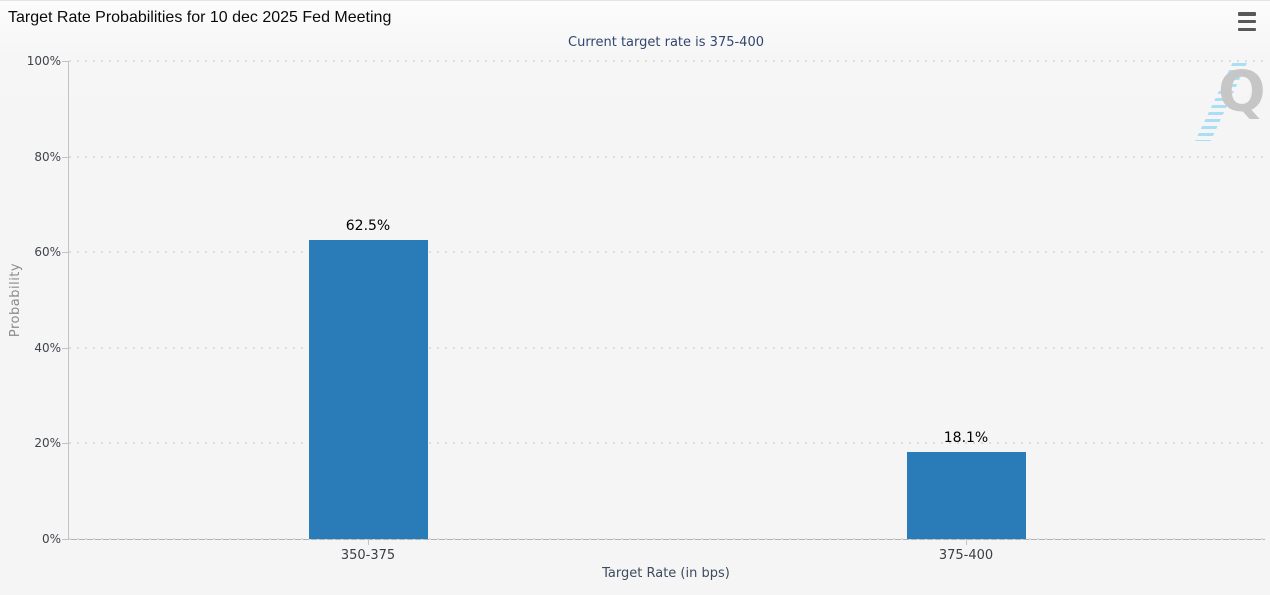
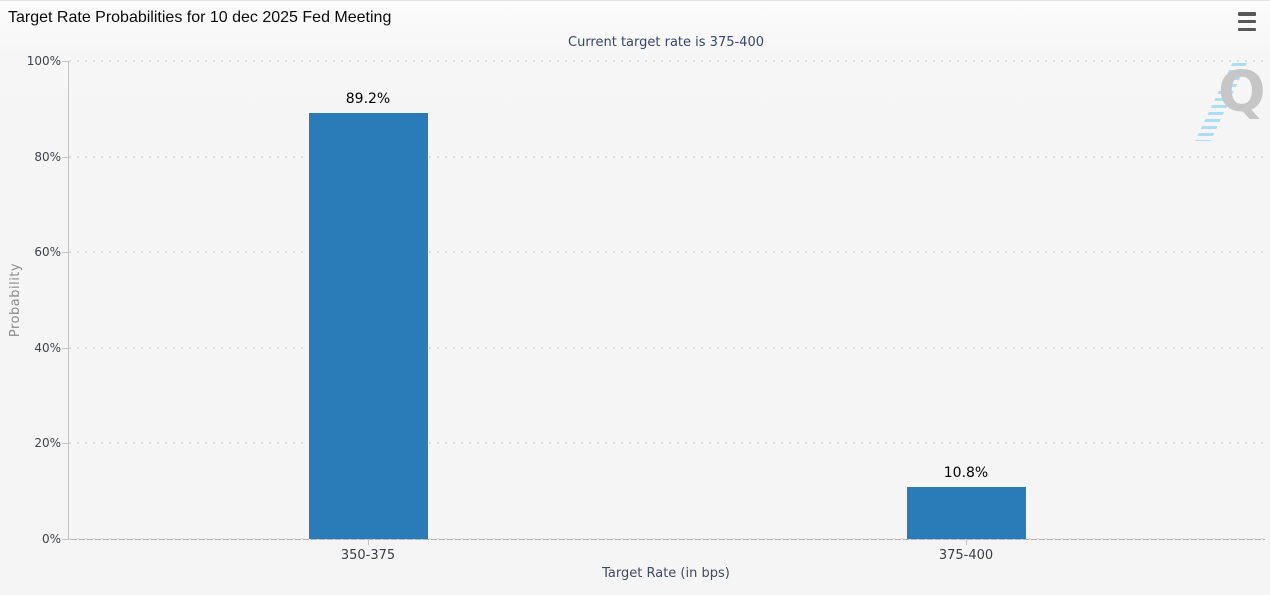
350-375: 62.5% -> 89.2%
375-400: 18.1% -> 10.8%
